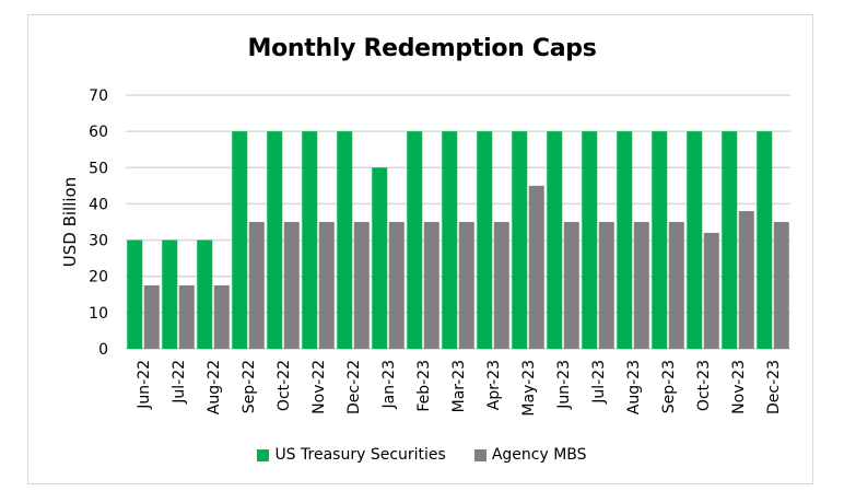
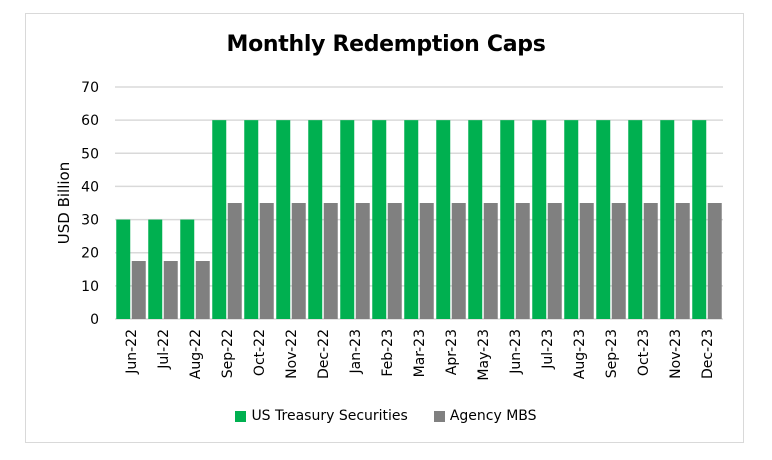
US Treasury Securities/Jan-23: 50 -> 60
Agency MBS/May-23: 45 -> 35
Agency MBS/Oct-23: 32 -> 35
Agency MBS/Nov-23: 38 -> 35
